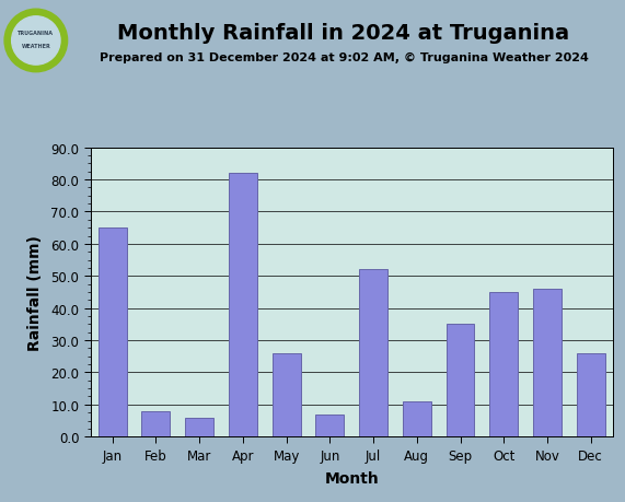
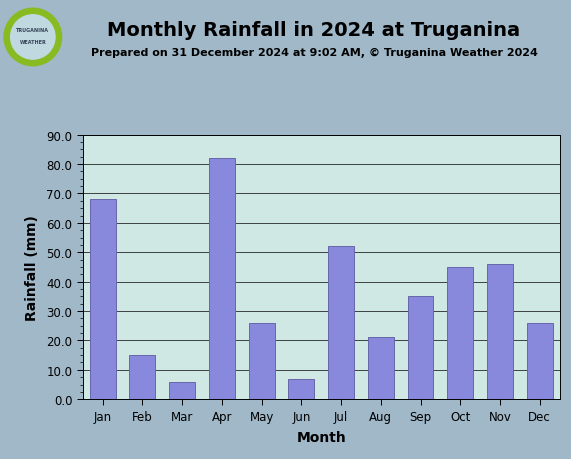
Jan: 65 -> 68
Feb: 8 -> 15
Aug: 11 -> 21
